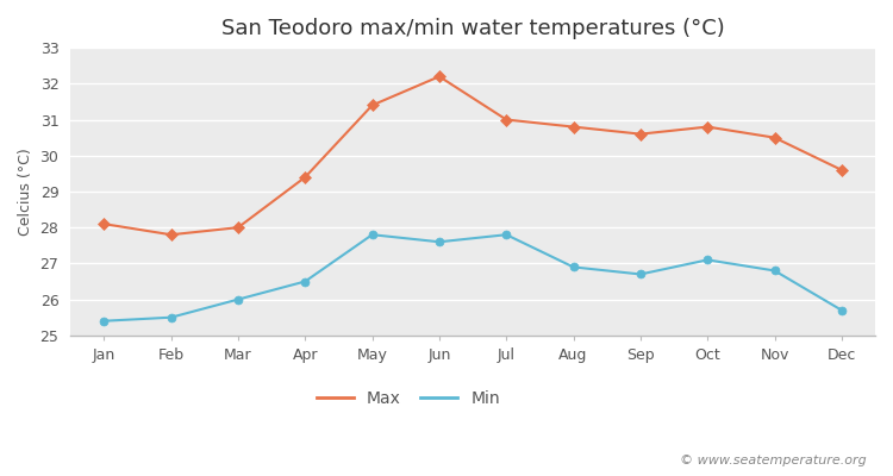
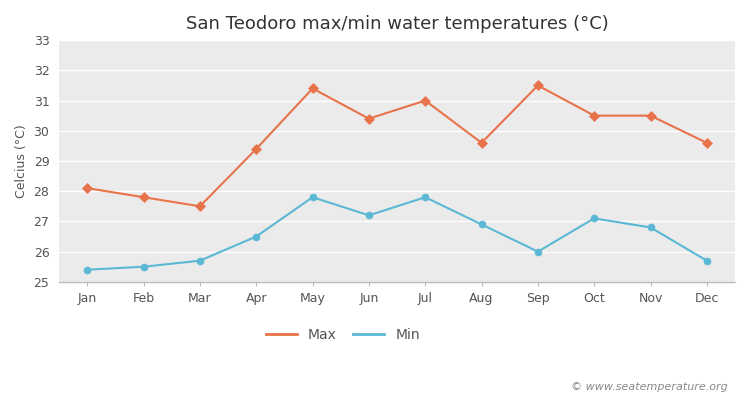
Max/Mar: 28.0 -> 27.5
Min/Mar: 26.0 -> 25.7
Max/Jun: 32.2 -> 30.4
Min/Jun: 27.6 -> 27.2
Max/Aug: 30.8 -> 29.6
Max/Sep: 30.6 -> 31.5
Min/Sep: 26.7 -> 26.0
Max/Oct: 30.8 -> 30.5
